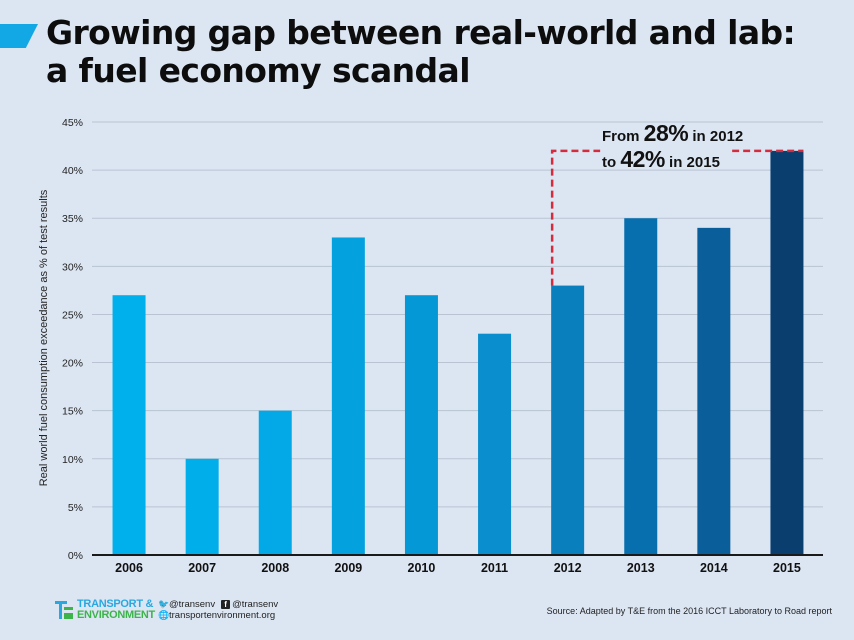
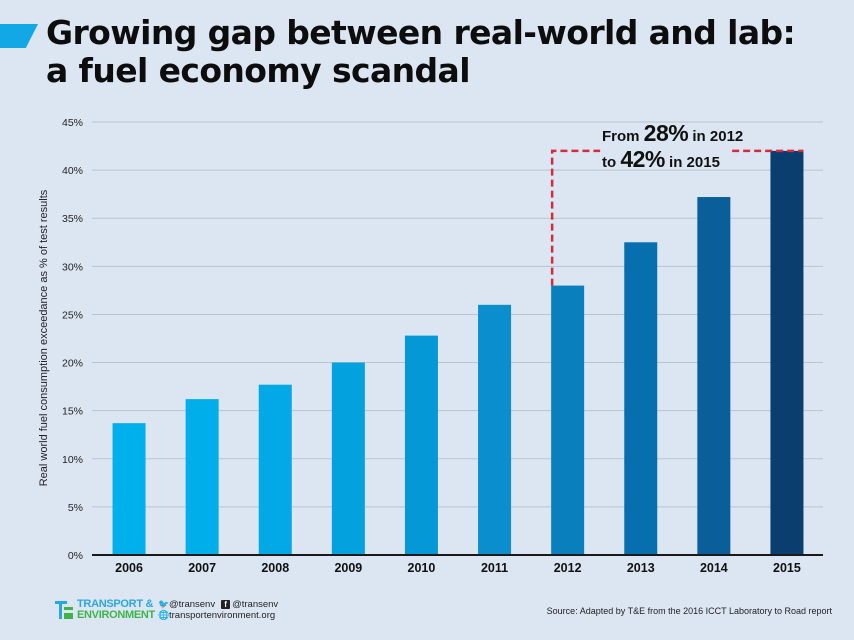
2006: 27% -> 14%
2007: 10% -> 16%
2008: 15% -> 18%
2009: 33% -> 20%
2010: 27% -> 23%
2011: 23% -> 26%
2013: 35% -> 32%
2014: 34% -> 37%
